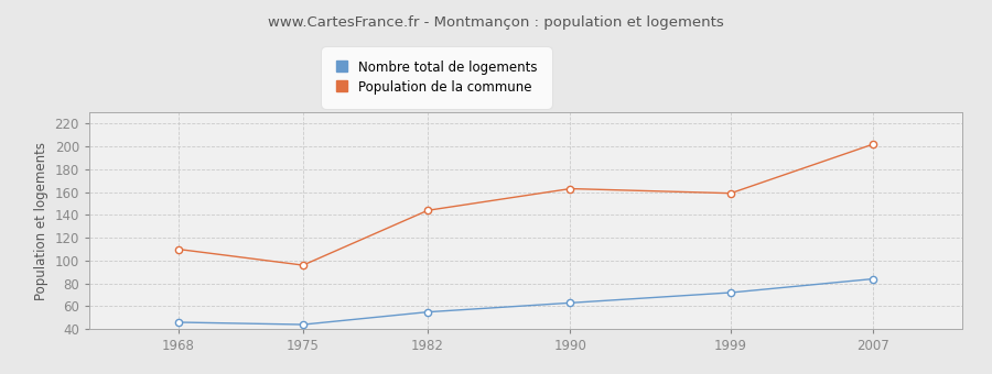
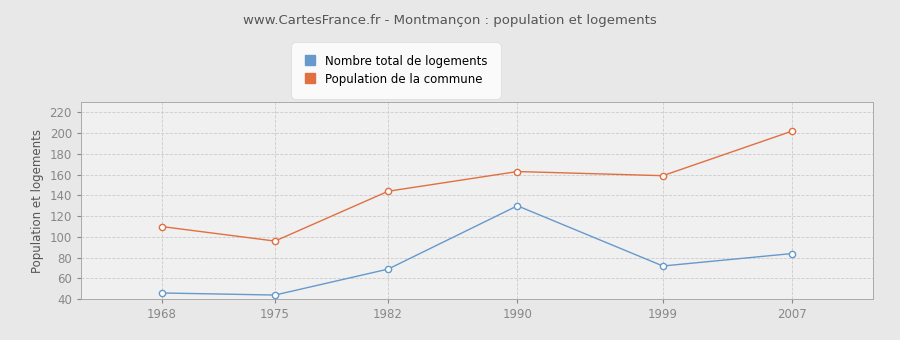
Nombre total de logements/1982: 55 -> 69
Nombre total de logements/1990: 63 -> 130
